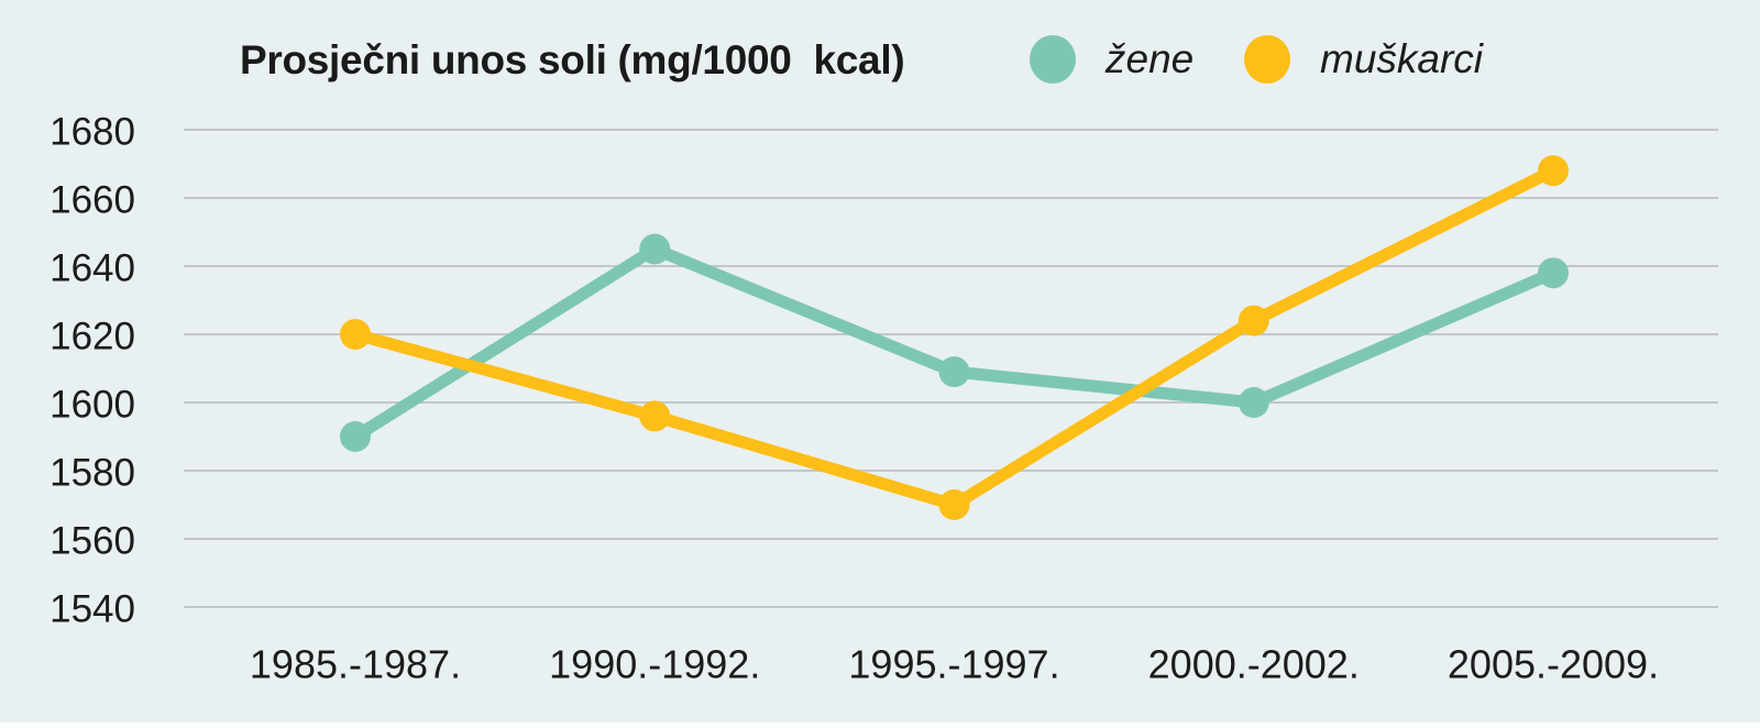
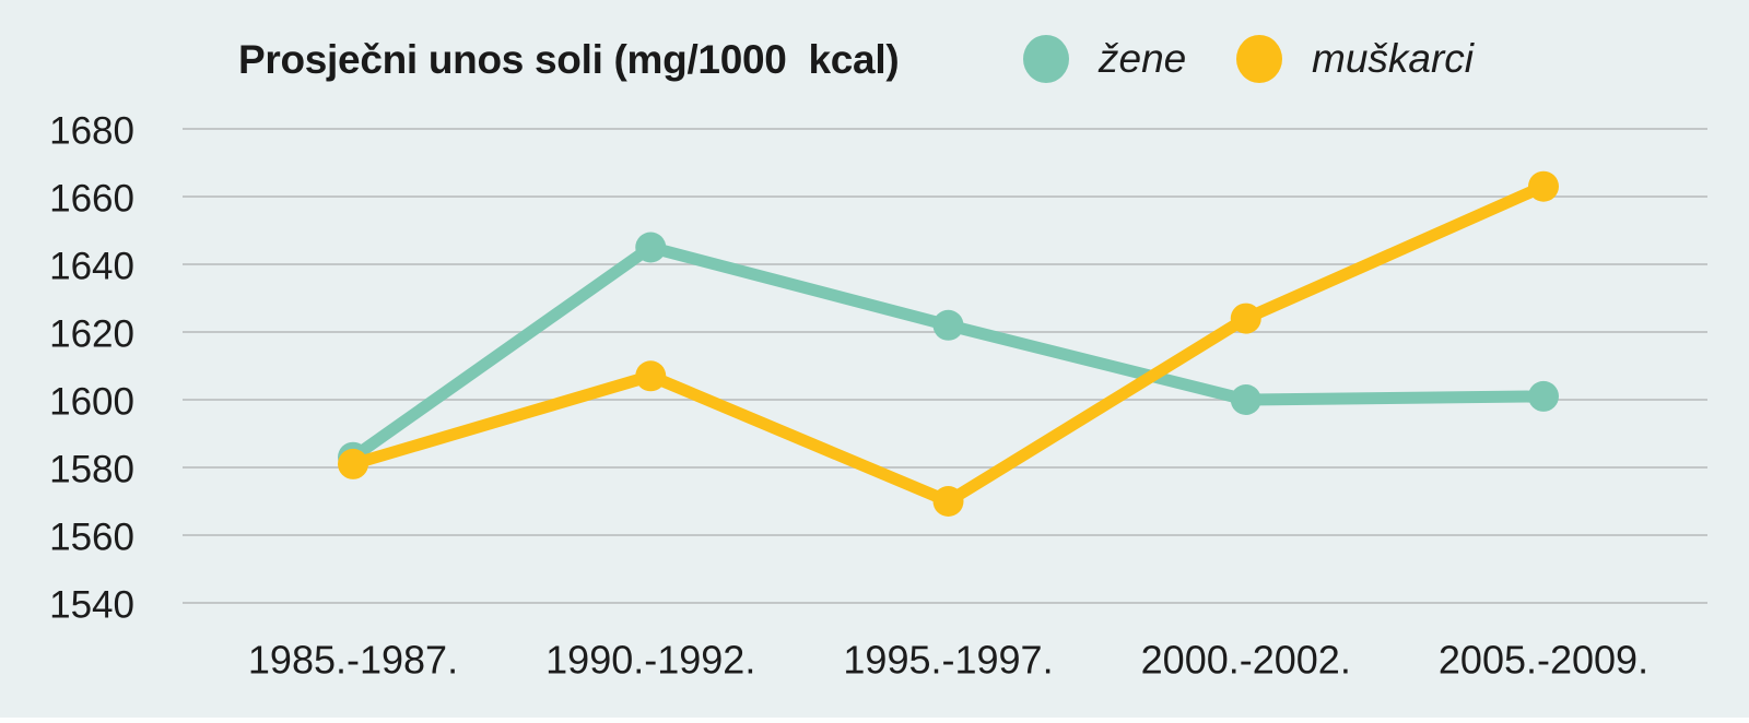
žene/1985.-1987.: 1590 -> 1583
muškarci/1985.-1987.: 1620 -> 1581
muškarci/1990.-1992.: 1596 -> 1607
žene/1995.-1997.: 1609 -> 1622
žene/2005.-2009.: 1638 -> 1601
muškarci/2005.-2009.: 1668 -> 1663
